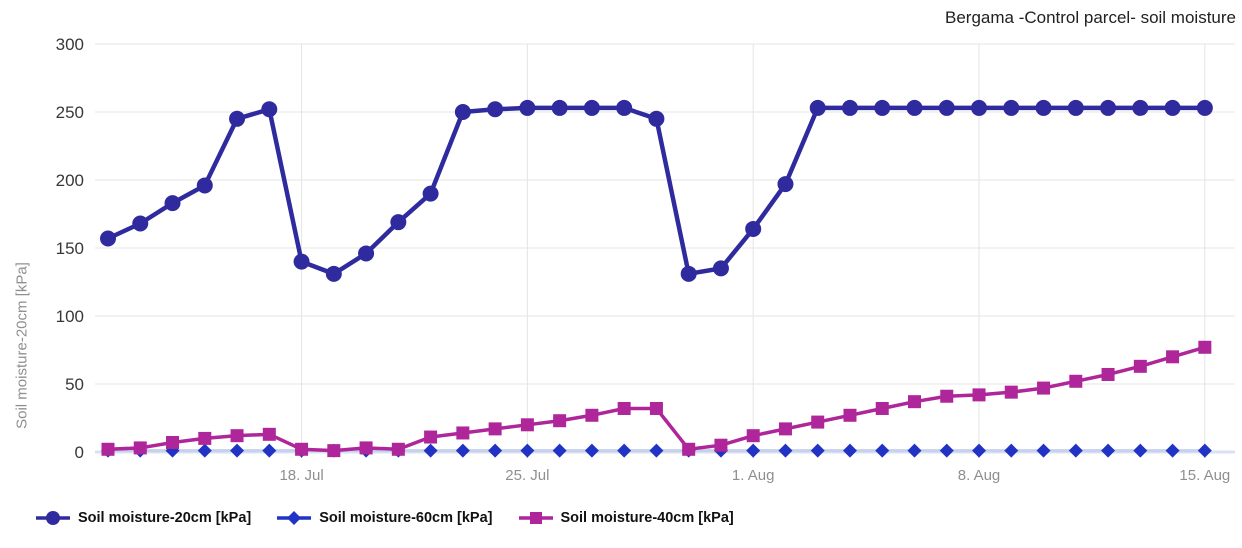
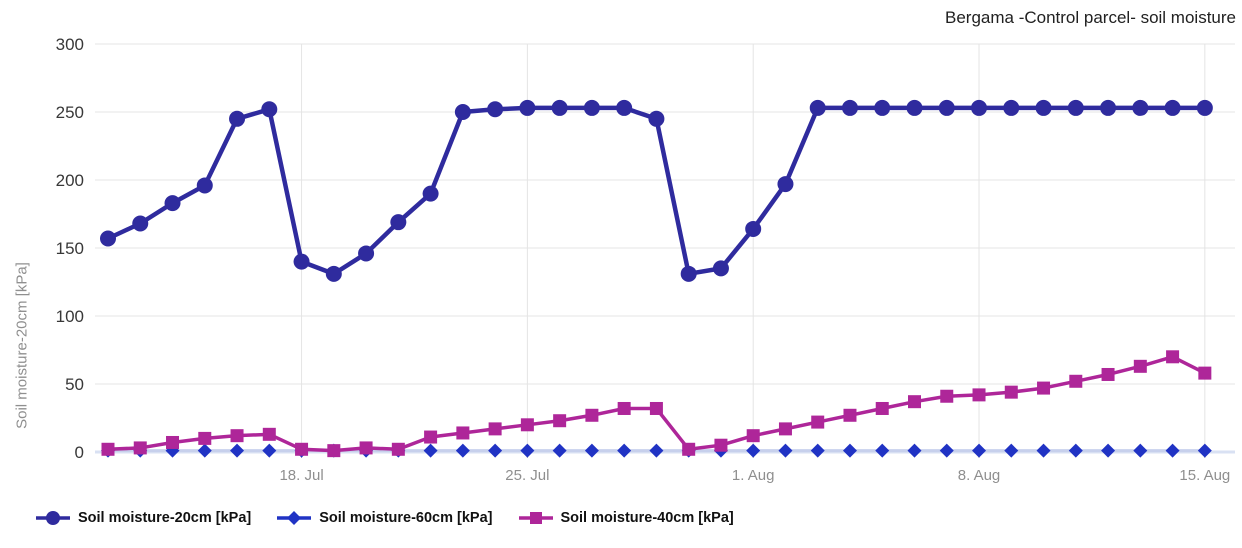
Soil moisture-40cm [kPa]/15. Aug: 77 -> 58
